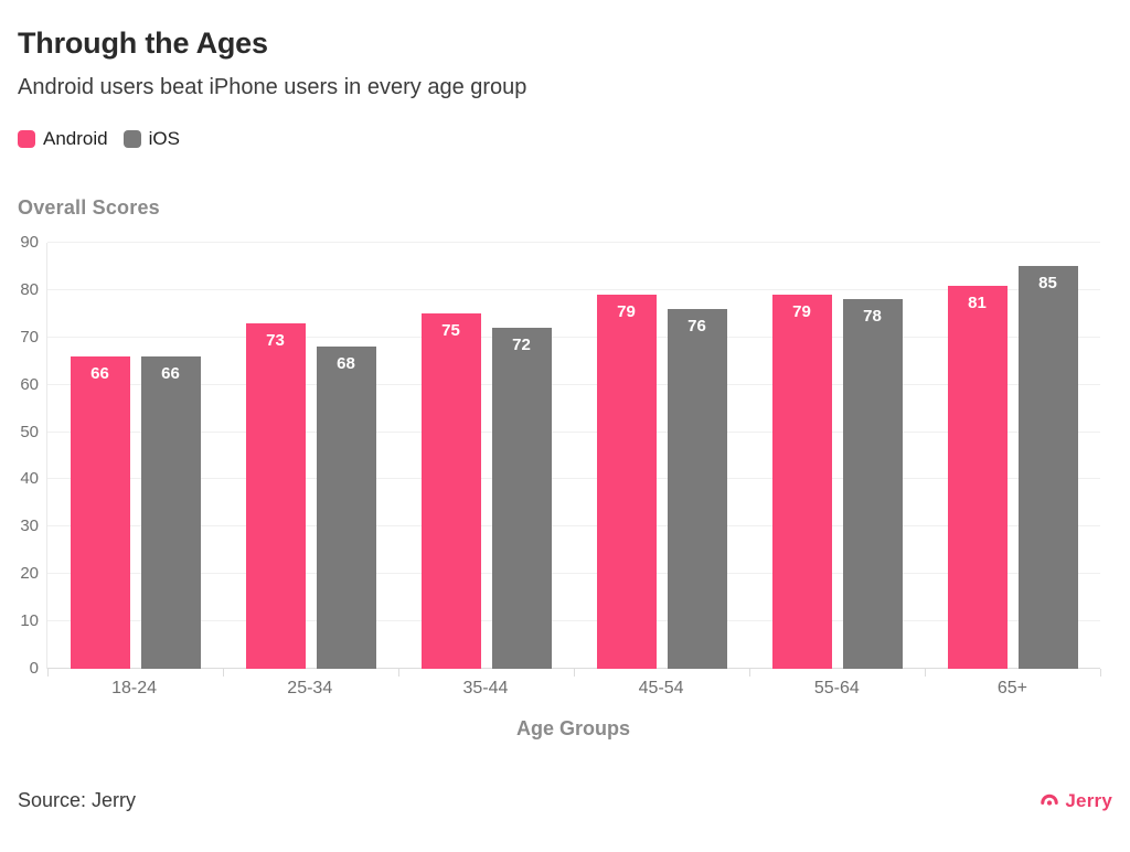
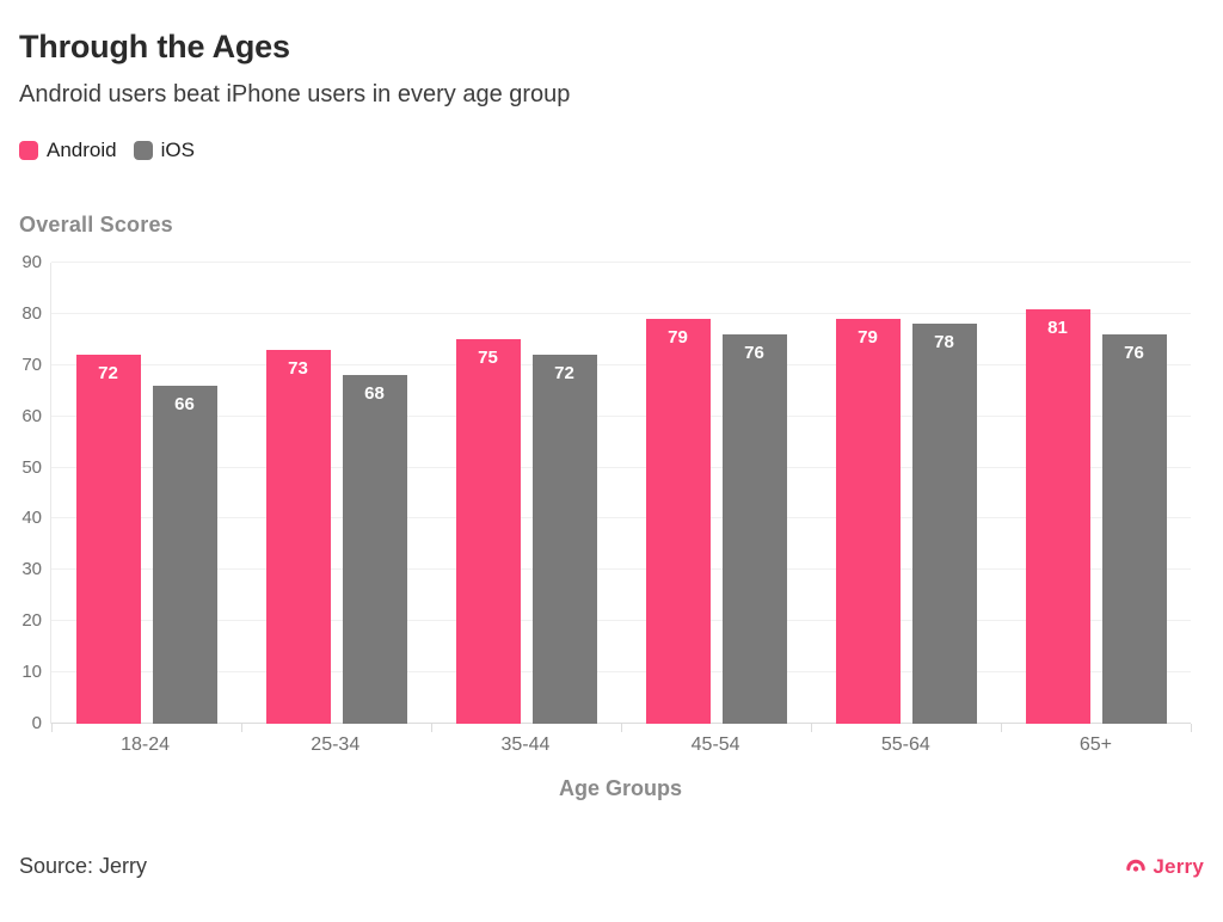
Android/18-24: 66 -> 72
iOS/65+: 85 -> 76
